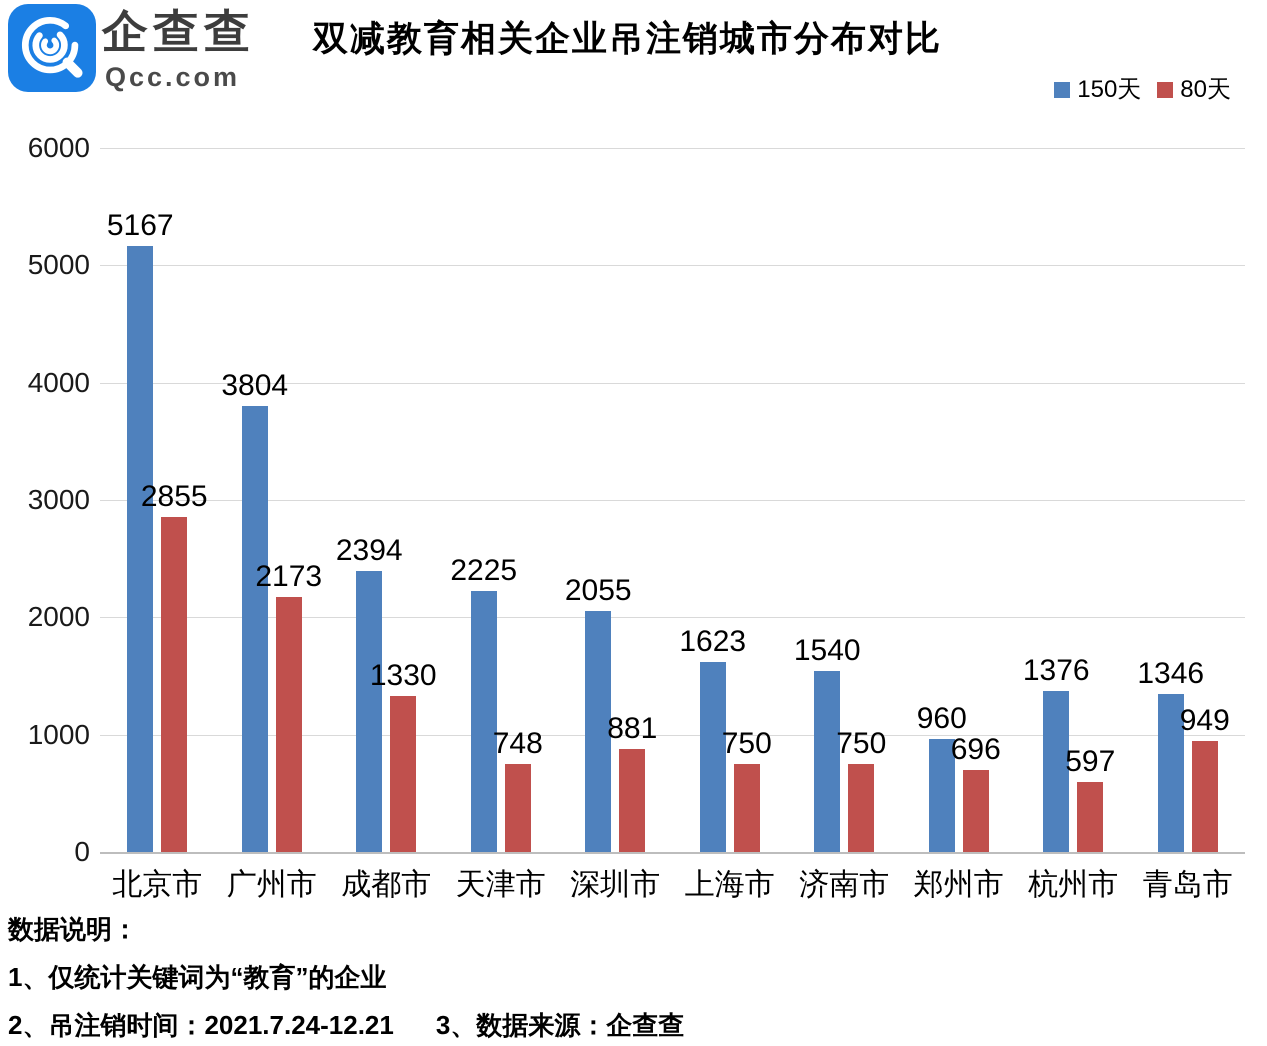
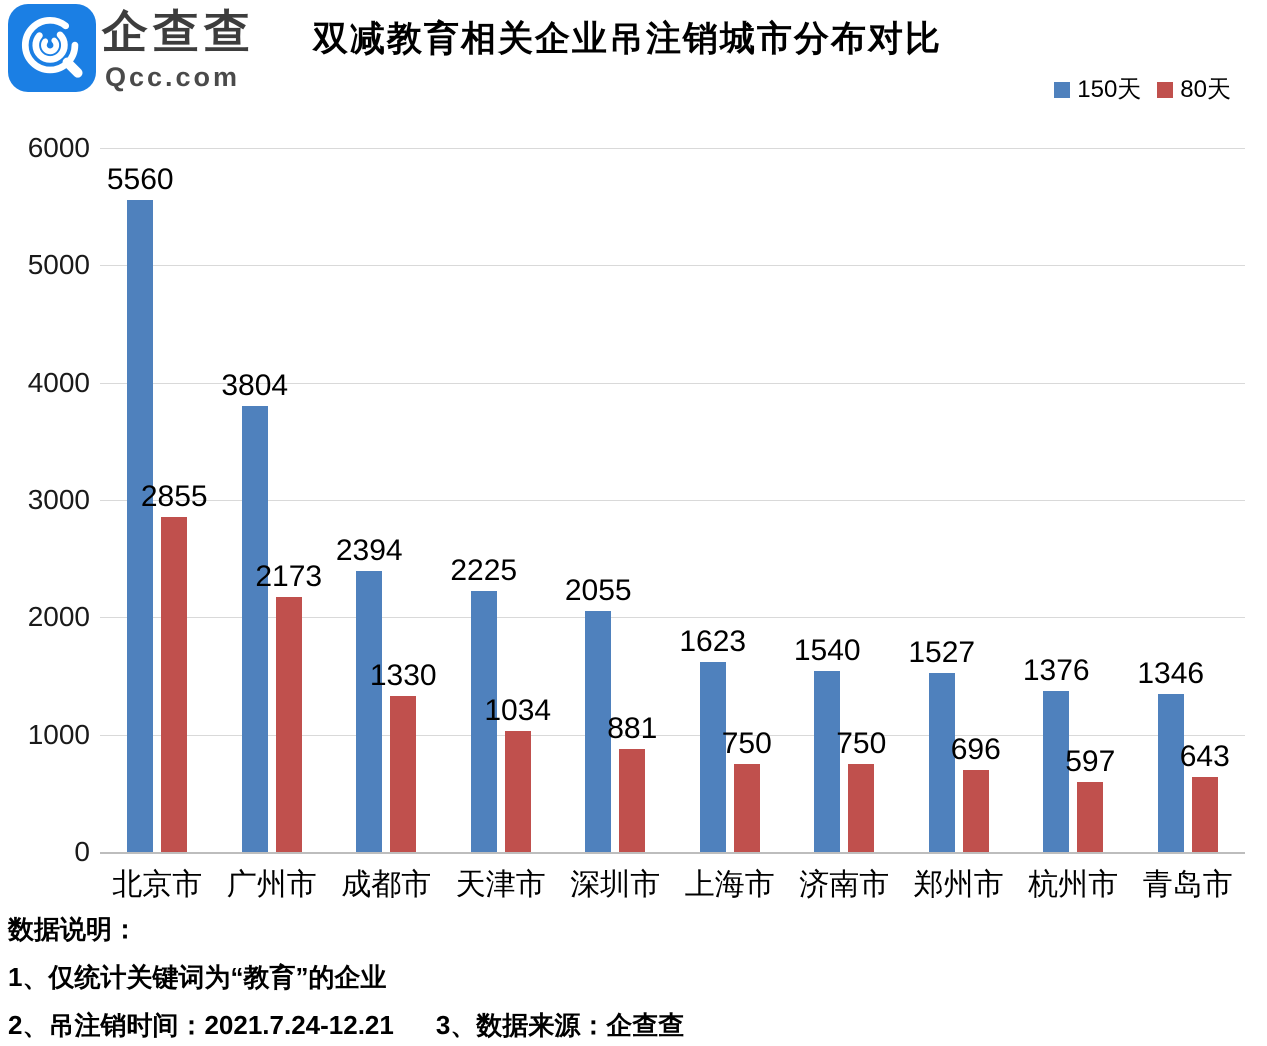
150天/北京市: 5167 -> 5560
80天/天津市: 748 -> 1034
150天/郑州市: 960 -> 1527
80天/青岛市: 949 -> 643
